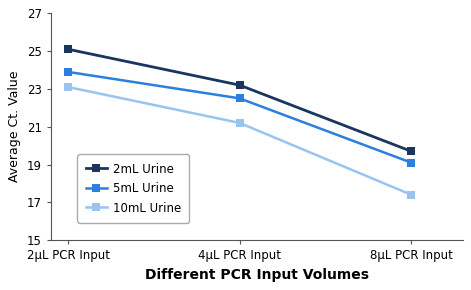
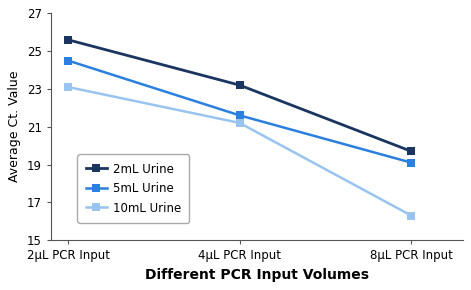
2mL Urine/2μL PCR Input: 25.1 -> 25.6
5mL Urine/2μL PCR Input: 23.9 -> 24.5
5mL Urine/4μL PCR Input: 22.5 -> 21.6
10mL Urine/8μL PCR Input: 17.4 -> 16.3
